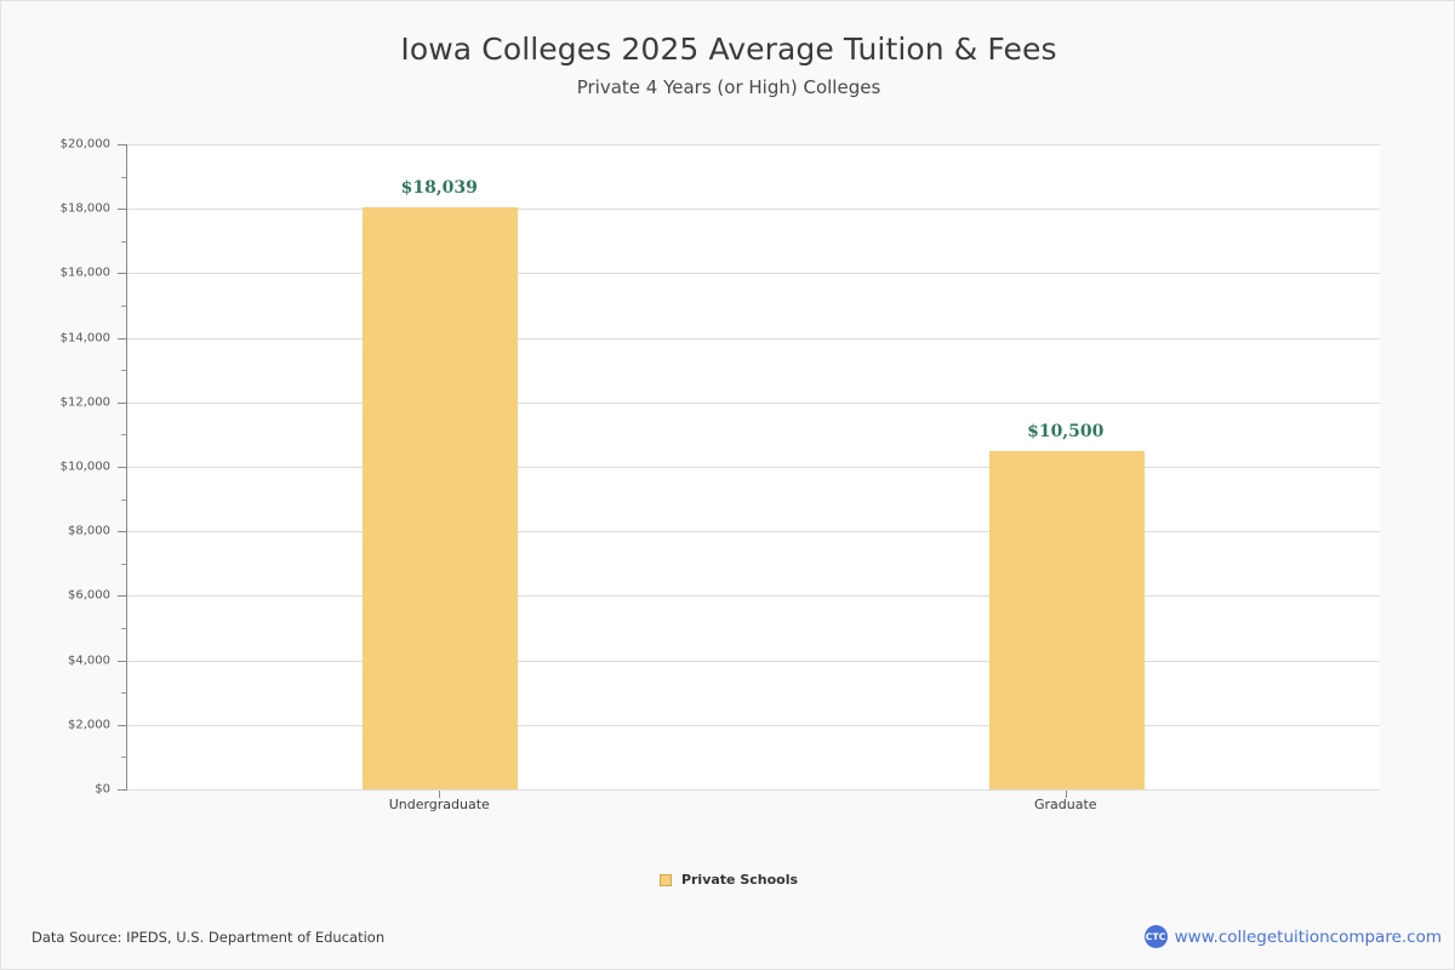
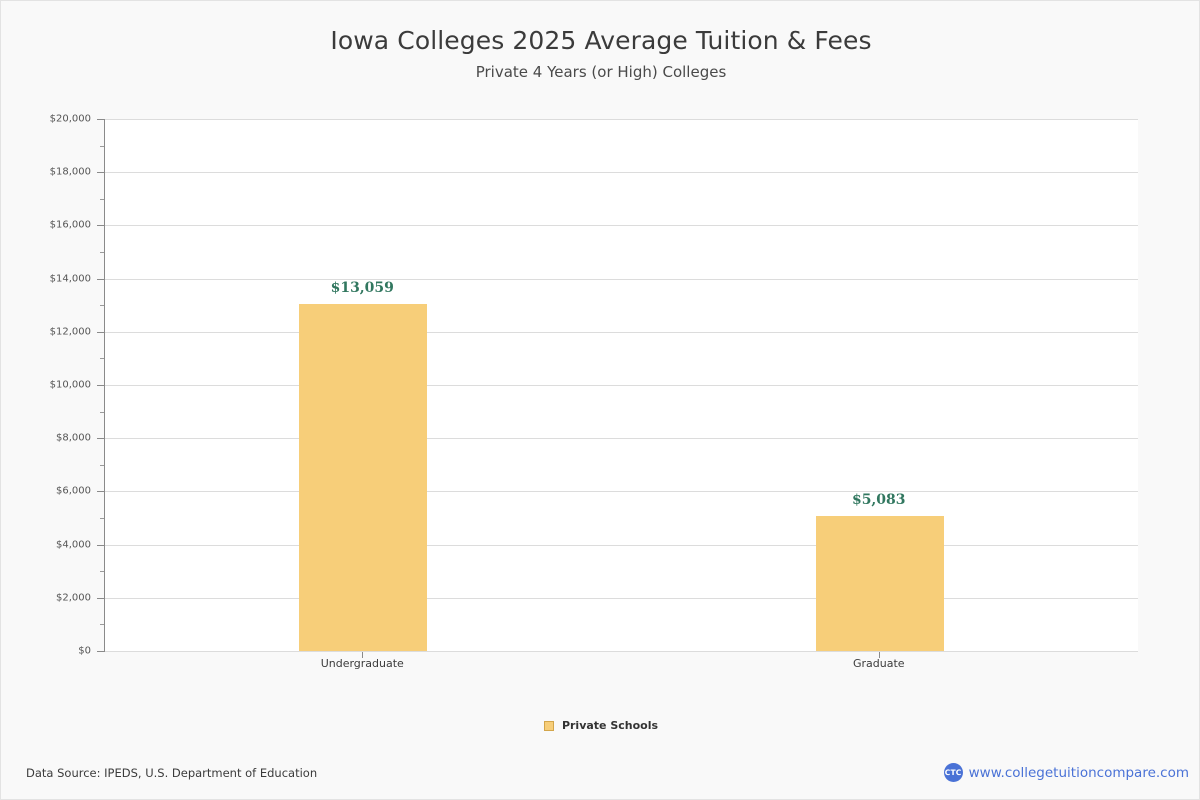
Undergraduate: $18,039 -> $13,059
Graduate: $10,500 -> $5,083
